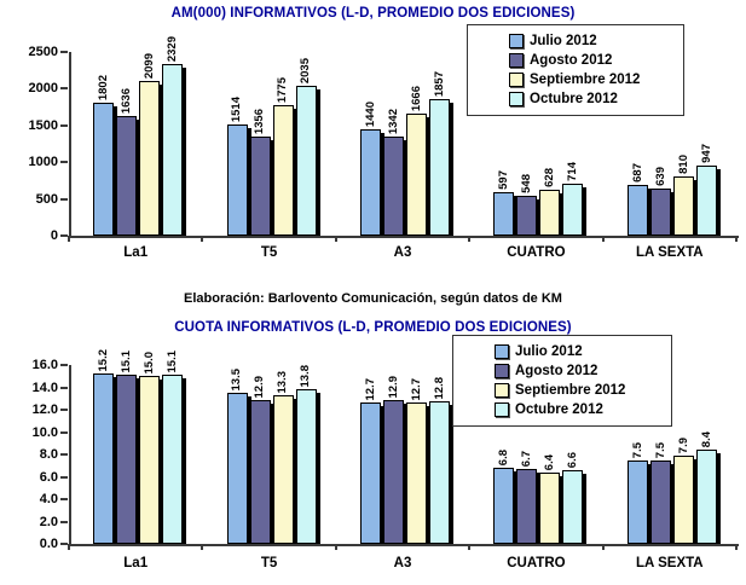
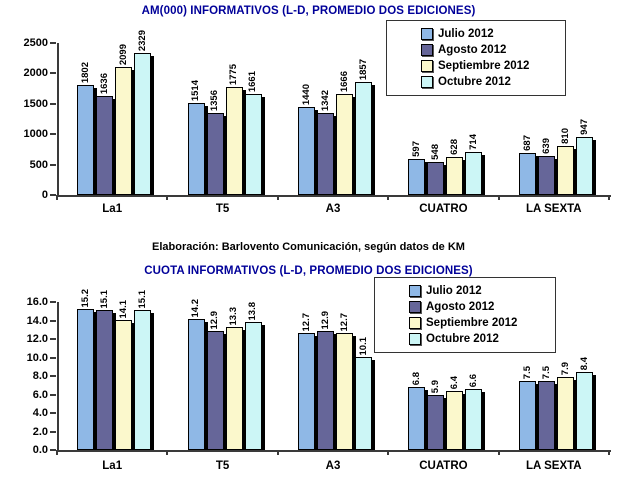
AM(000) INFORMATIVOS (L-D, PROMEDIO DOS EDICIONES)/Octubre 2012/T5: 2035 -> 1661
CUOTA INFORMATIVOS (L-D, PROMEDIO DOS EDICIONES)/Septiembre 2012/La1: 15.0 -> 14.1
CUOTA INFORMATIVOS (L-D, PROMEDIO DOS EDICIONES)/Julio 2012/T5: 13.5 -> 14.2
CUOTA INFORMATIVOS (L-D, PROMEDIO DOS EDICIONES)/Octubre 2012/A3: 12.8 -> 10.1
CUOTA INFORMATIVOS (L-D, PROMEDIO DOS EDICIONES)/Agosto 2012/CUATRO: 6.7 -> 5.9
